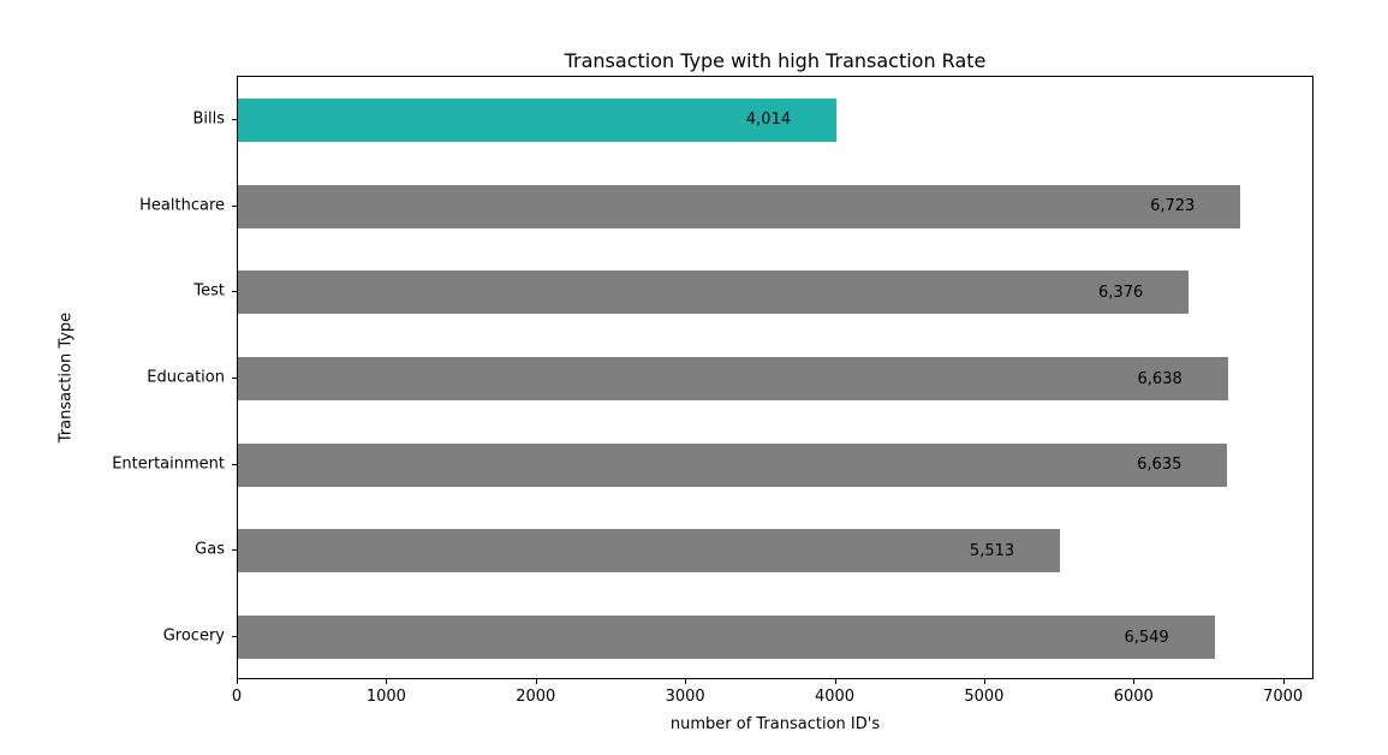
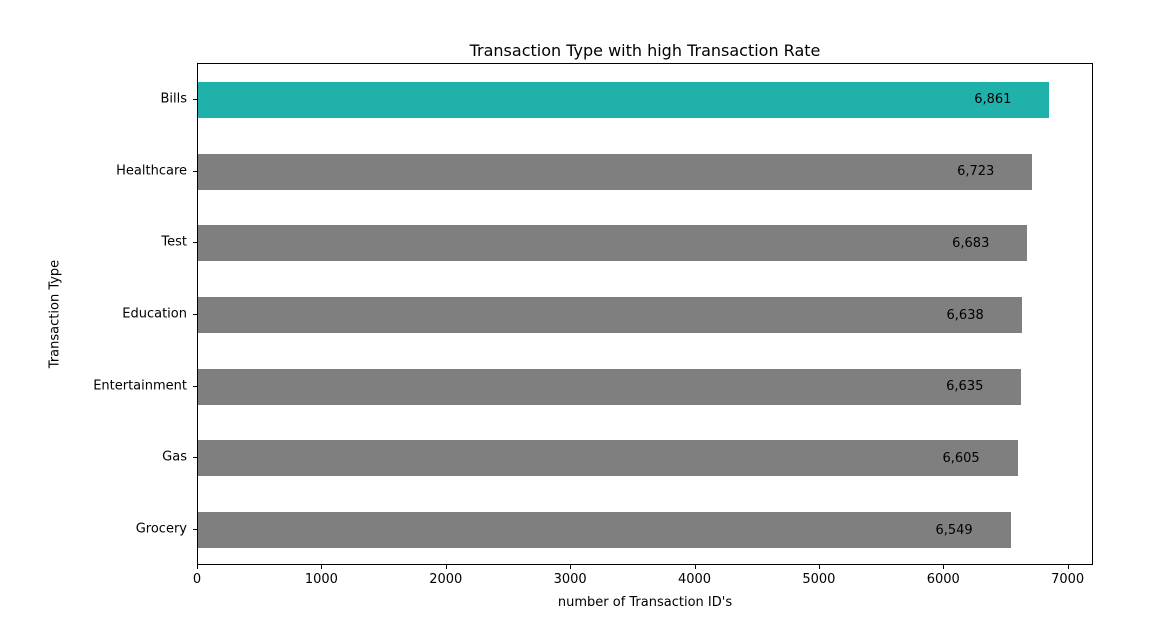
Bills: 4,014 -> 6,861
Test: 6,376 -> 6,683
Gas: 5,513 -> 6,605
